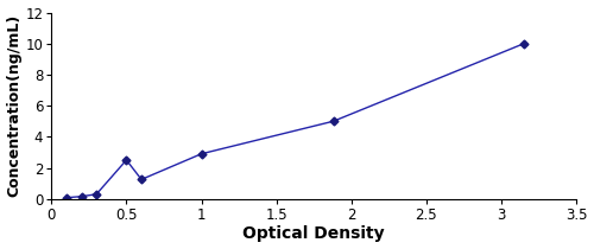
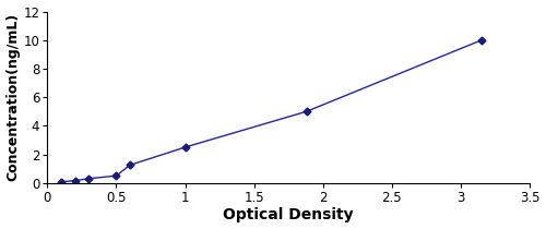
0.5: 2.5 -> 0.5
1: 2.9 -> 2.5
